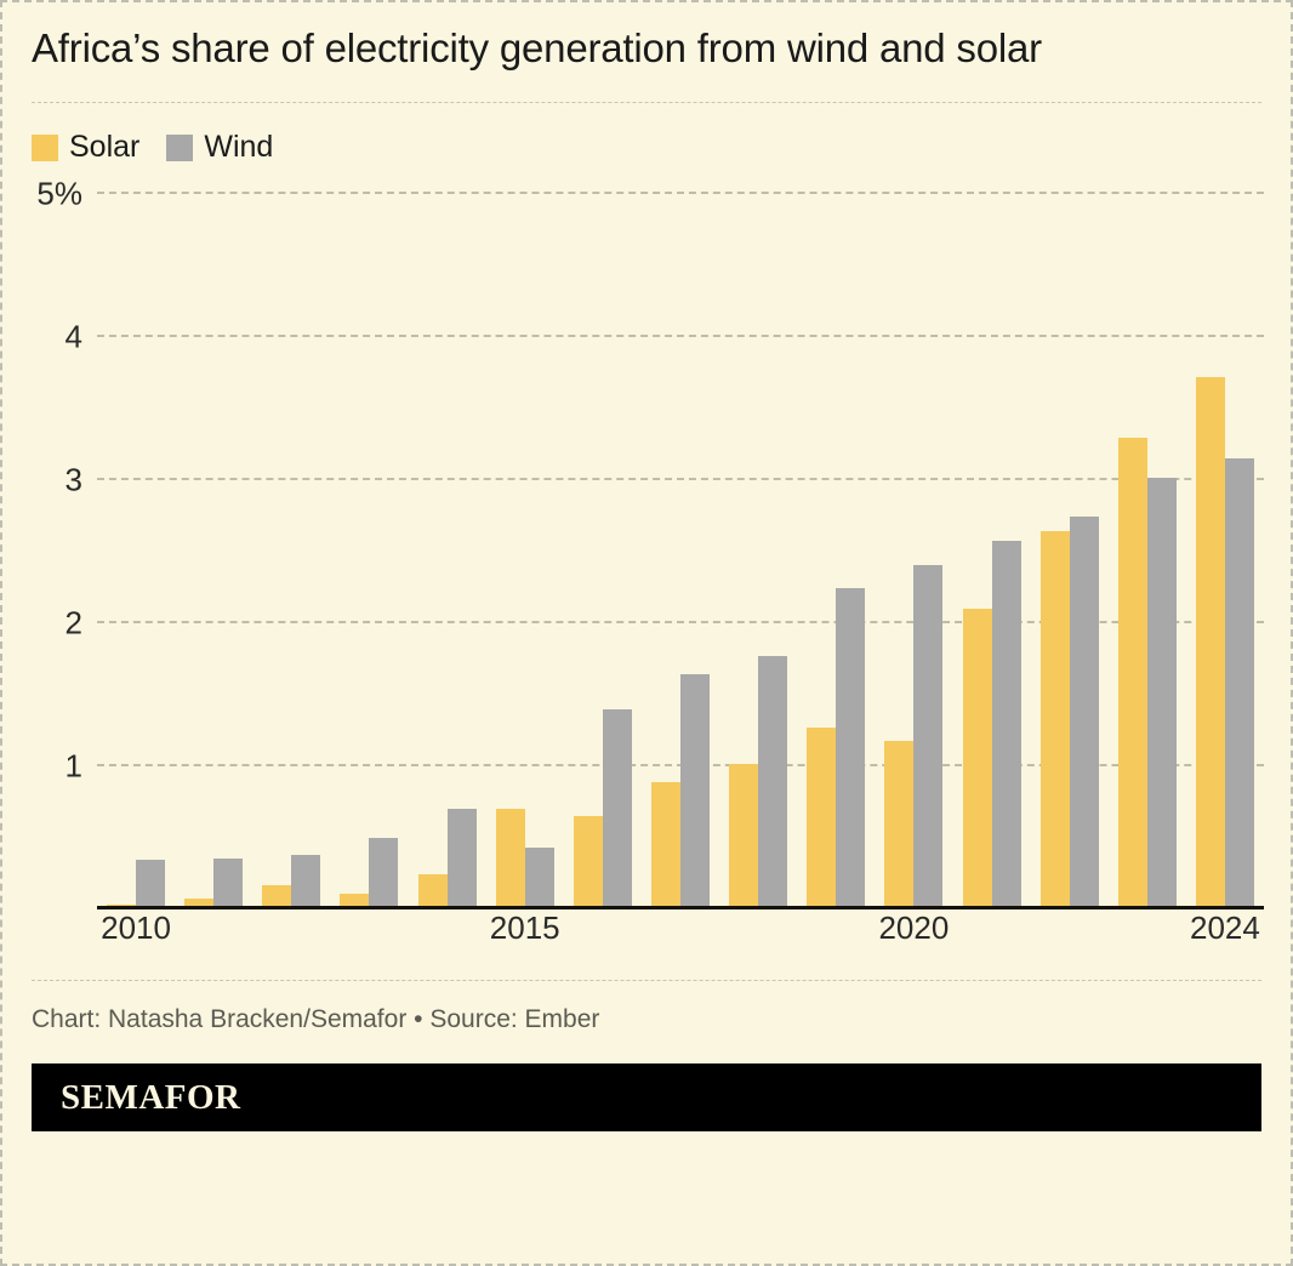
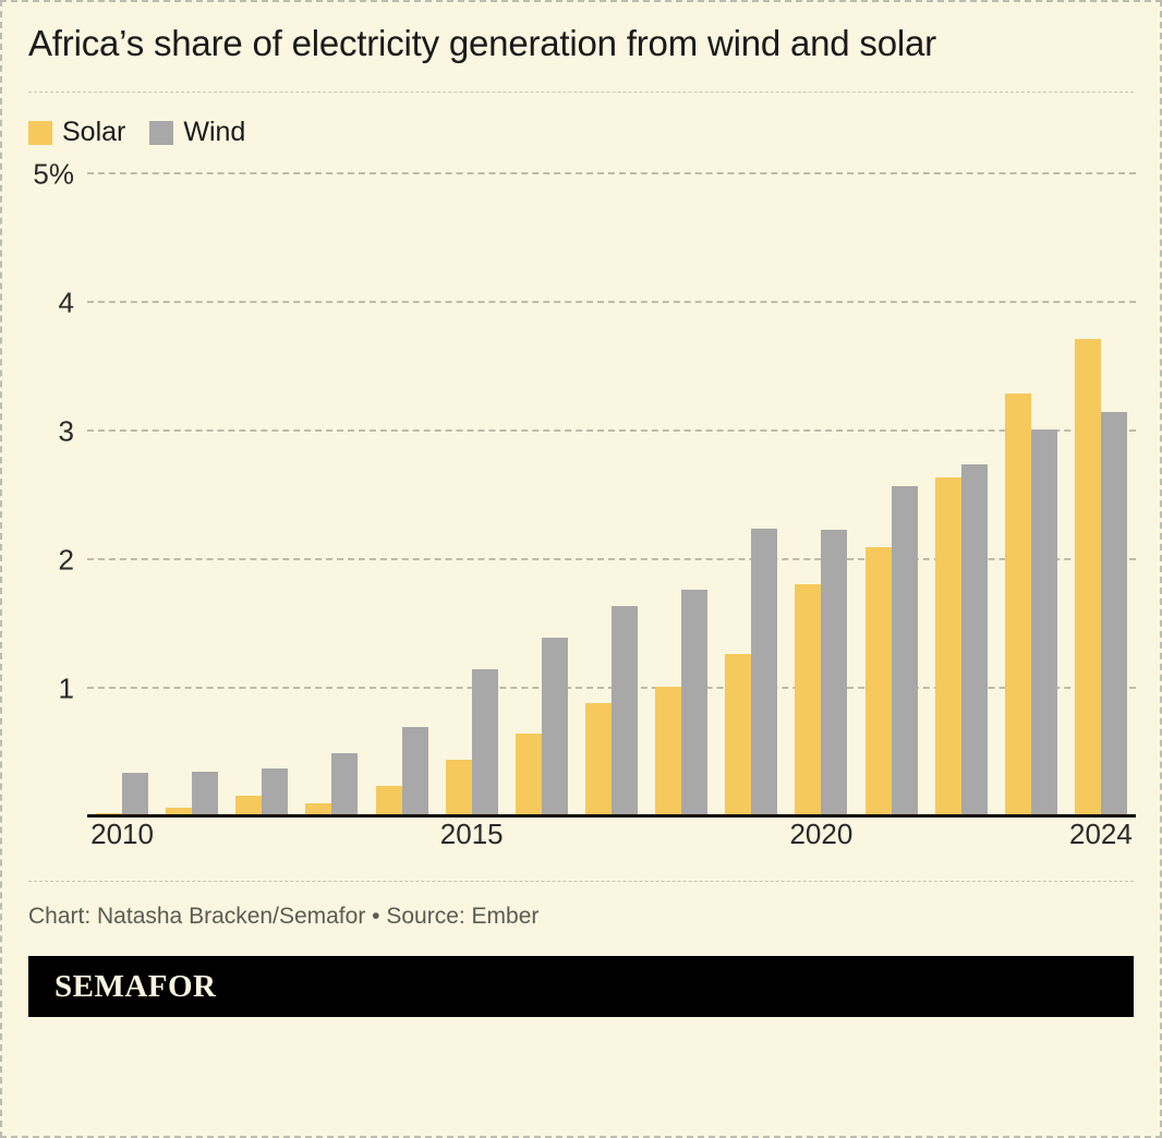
Solar/2015: 0.70% -> 0.45%
Wind/2015: 0.43% -> 1.15%
Solar/2020: 1.18% -> 1.81%
Wind/2020: 2.41% -> 2.24%
